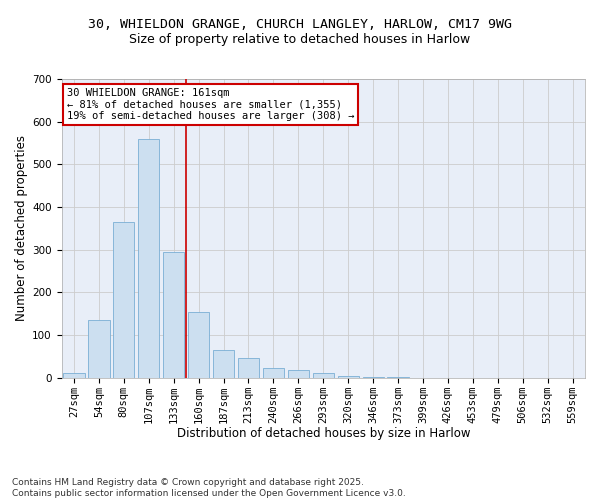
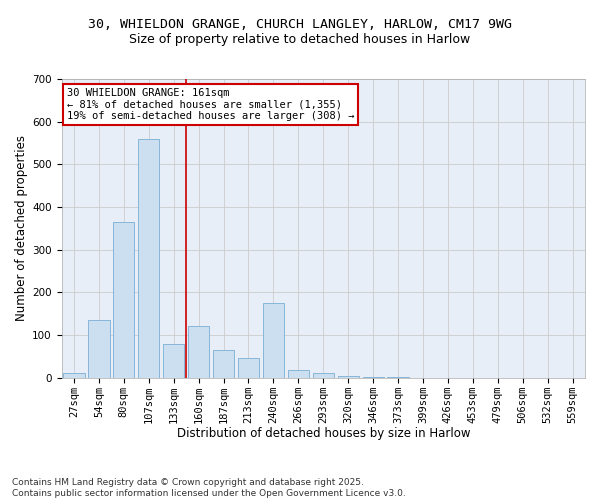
133sqm: 295 -> 80
160sqm: 155 -> 120
240sqm: 22 -> 175
